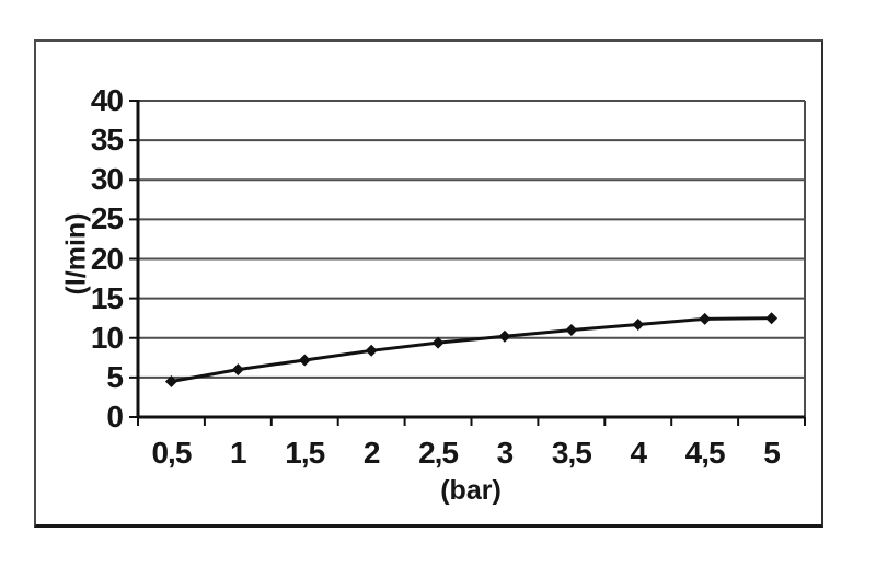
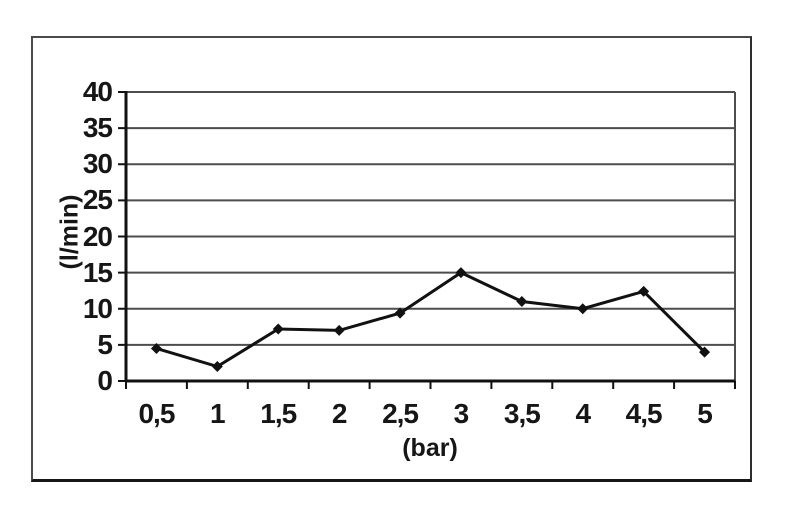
1: 6 -> 2
2: 8 -> 7
3: 10 -> 15
4: 12 -> 10
5: 12 -> 4
